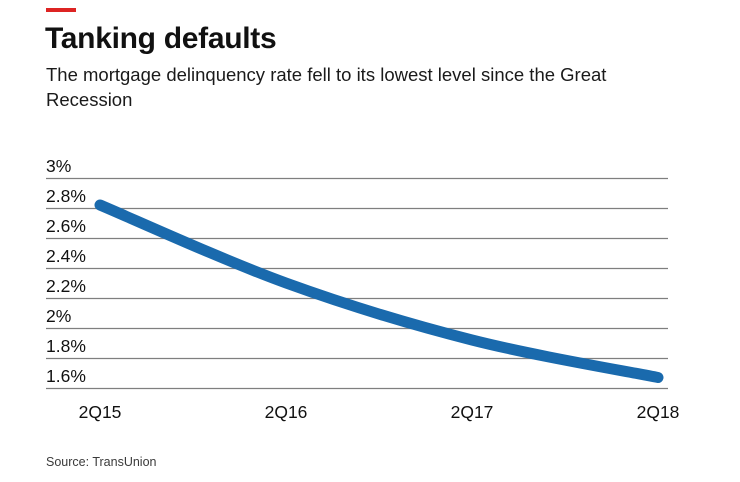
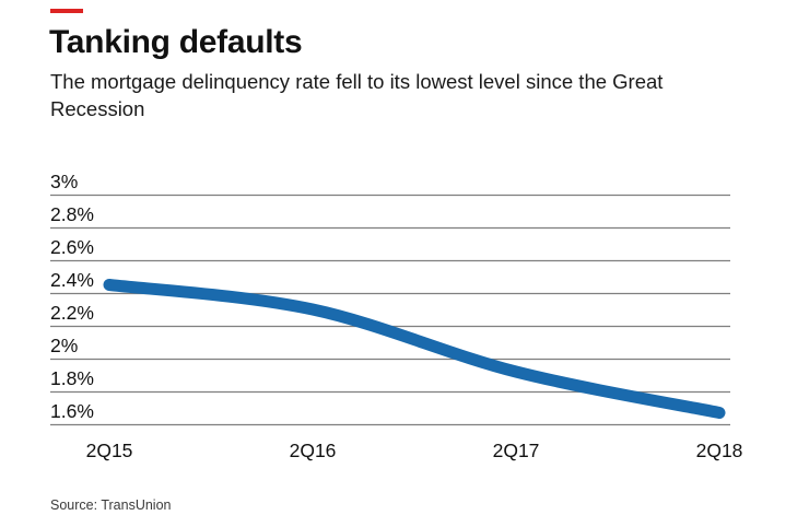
2Q15: 2.82% -> 2.45%
